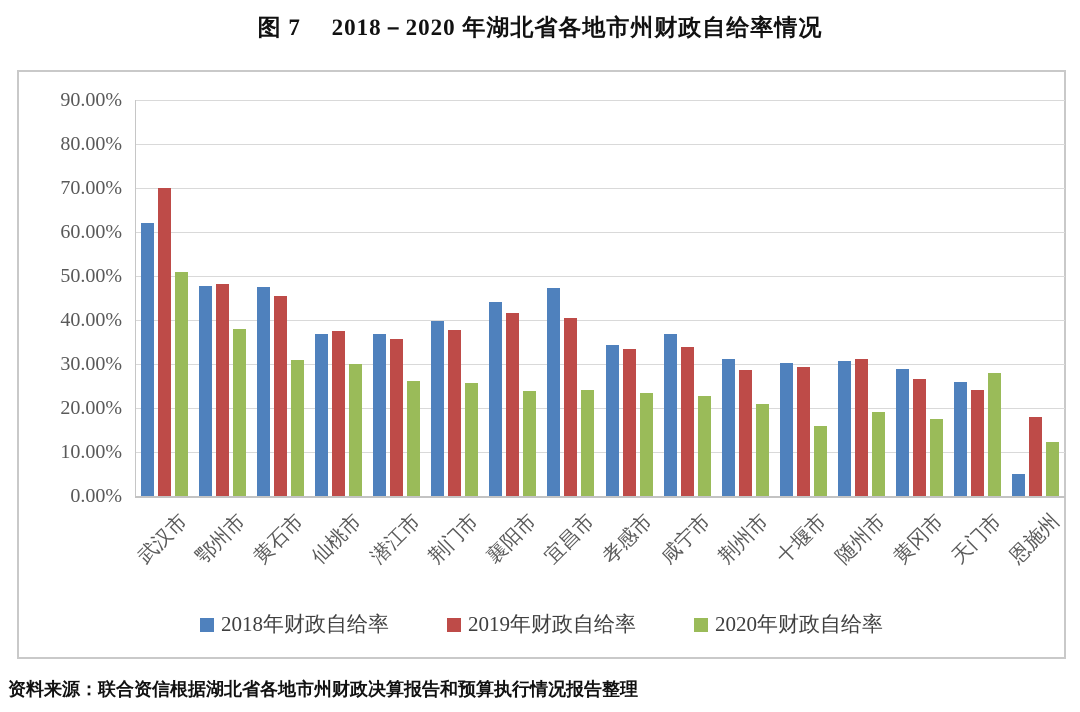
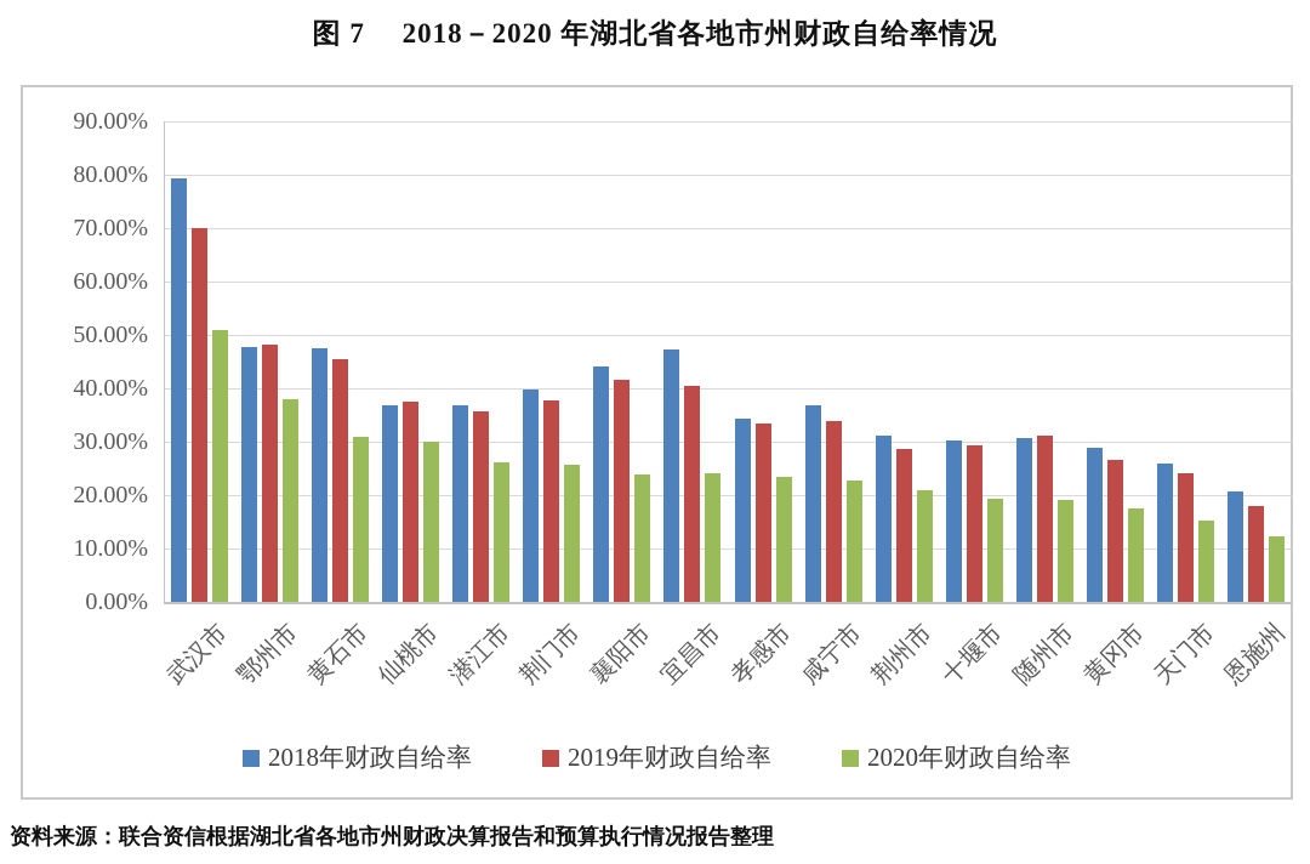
2018年财政自给率/武汉市: 62% -> 79%
2020年财政自给率/十堰市: 16% -> 19%
2020年财政自给率/天门市: 28% -> 15%
2018年财政自给率/恩施州: 5% -> 21%
